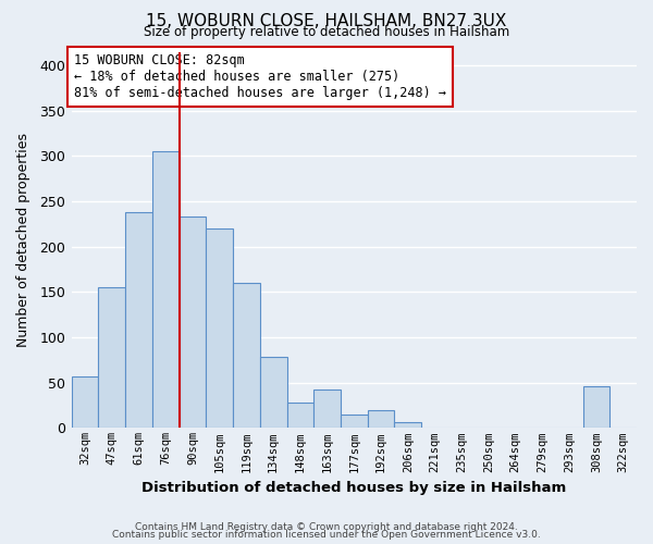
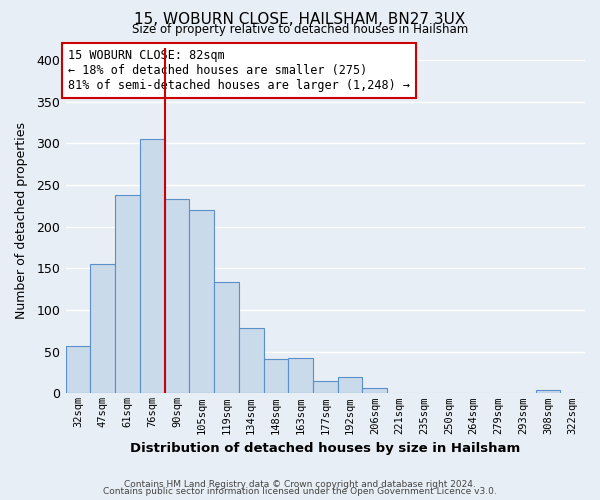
119sqm: 160 -> 134
148sqm: 28 -> 41
308sqm: 46 -> 4
